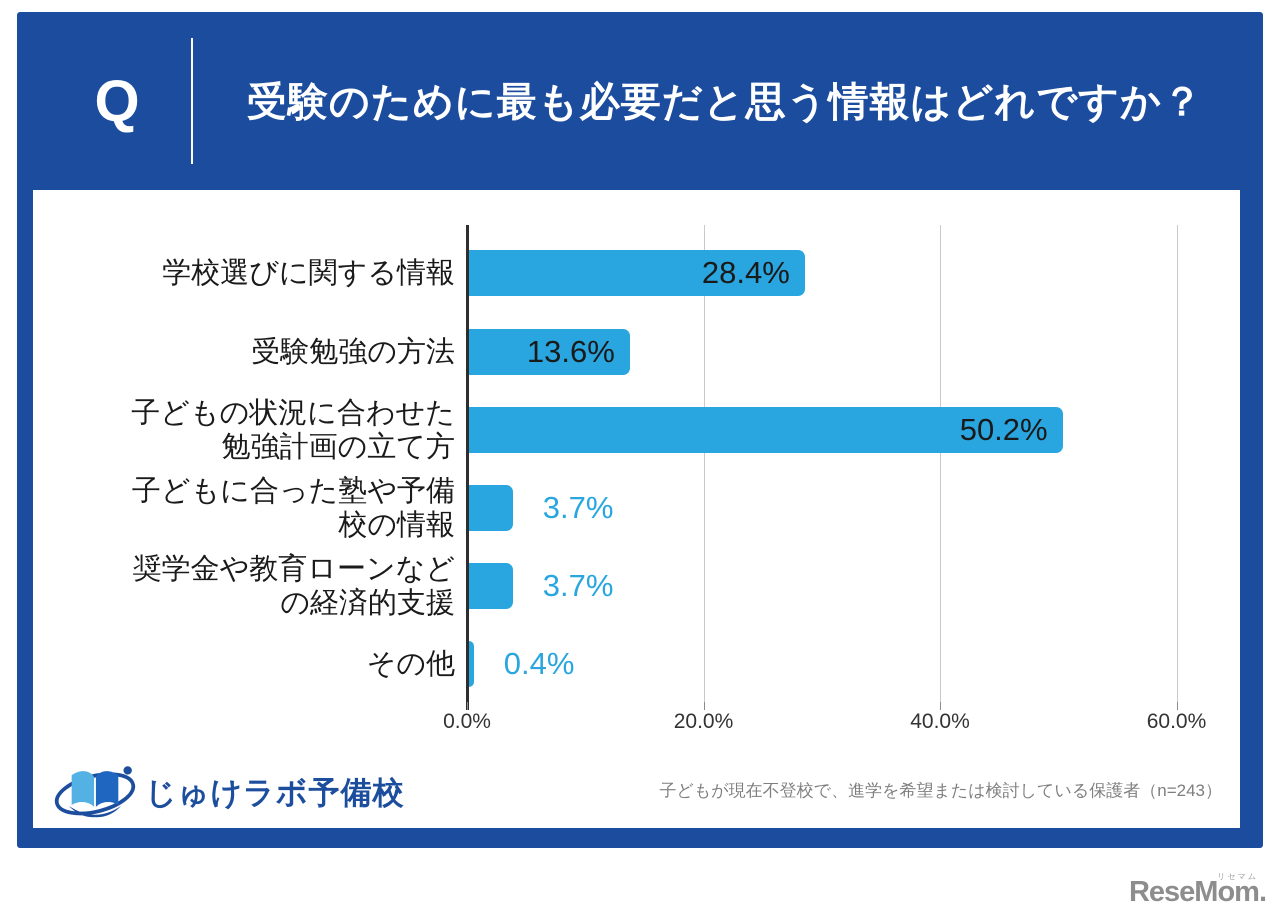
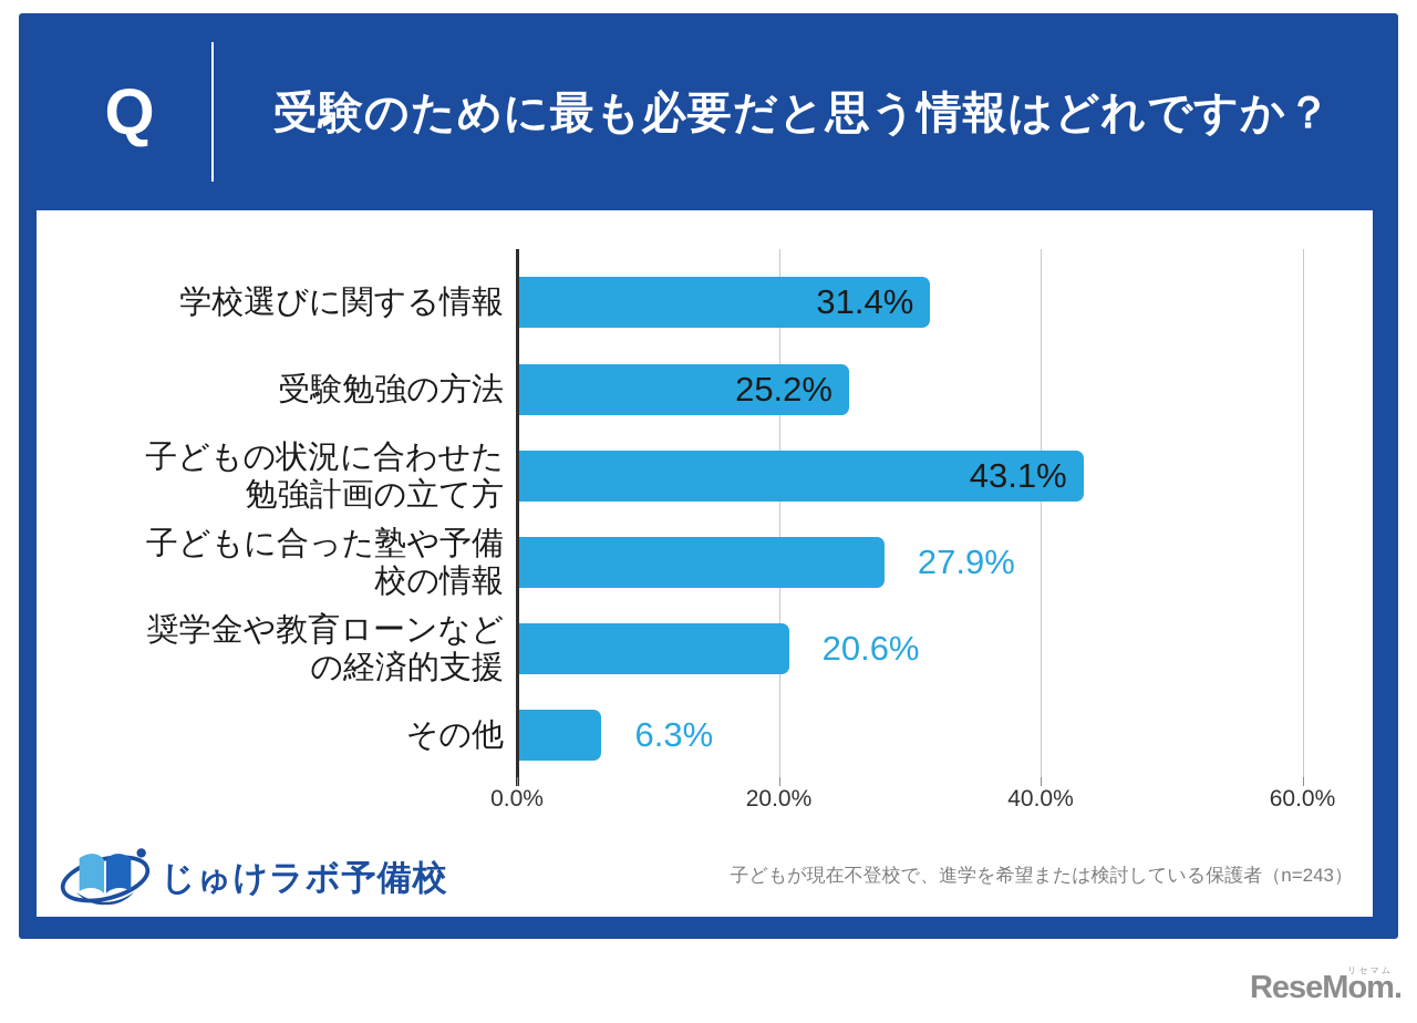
学校選びに関する情報: 28.4% -> 31.4%
受験勉強の方法: 13.6% -> 25.2%
子どもの状況に合わせた勉強計画の立て方: 50.2% -> 43.1%
子どもに合った塾や予備校の情報: 3.7% -> 27.9%
奨学金や教育ローンなどの経済的支援: 3.7% -> 20.6%
その他: 0.4% -> 6.3%
